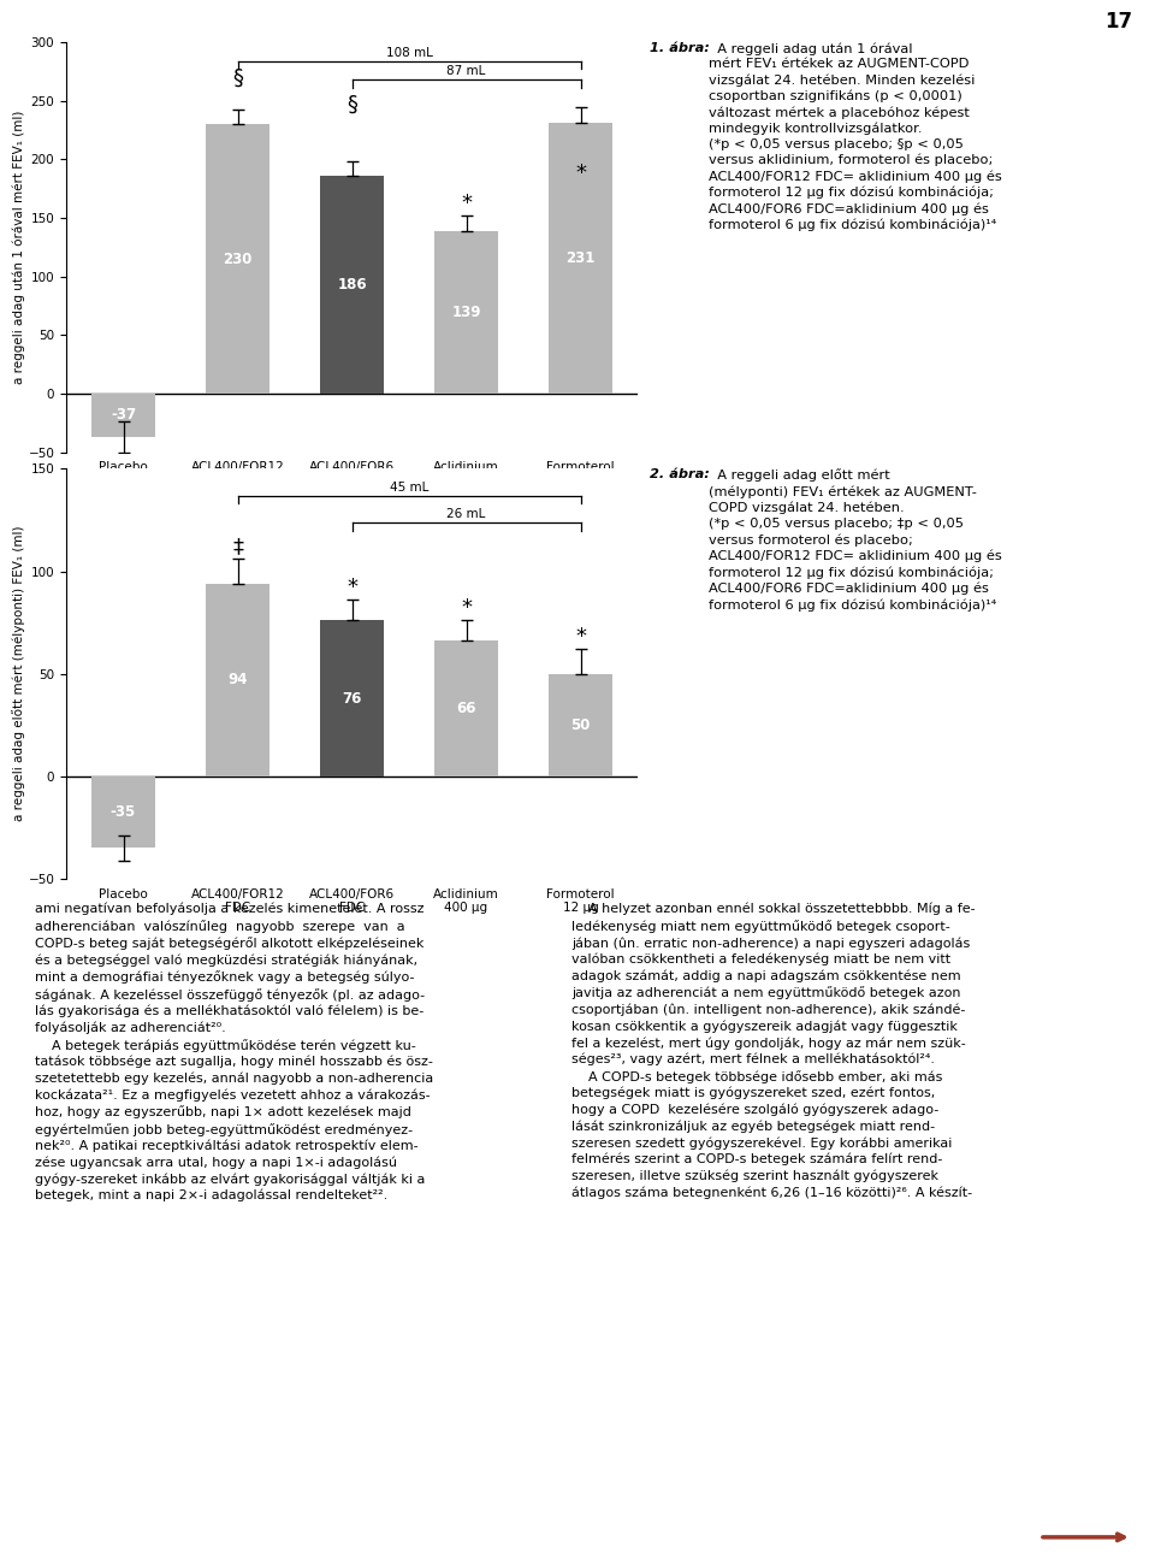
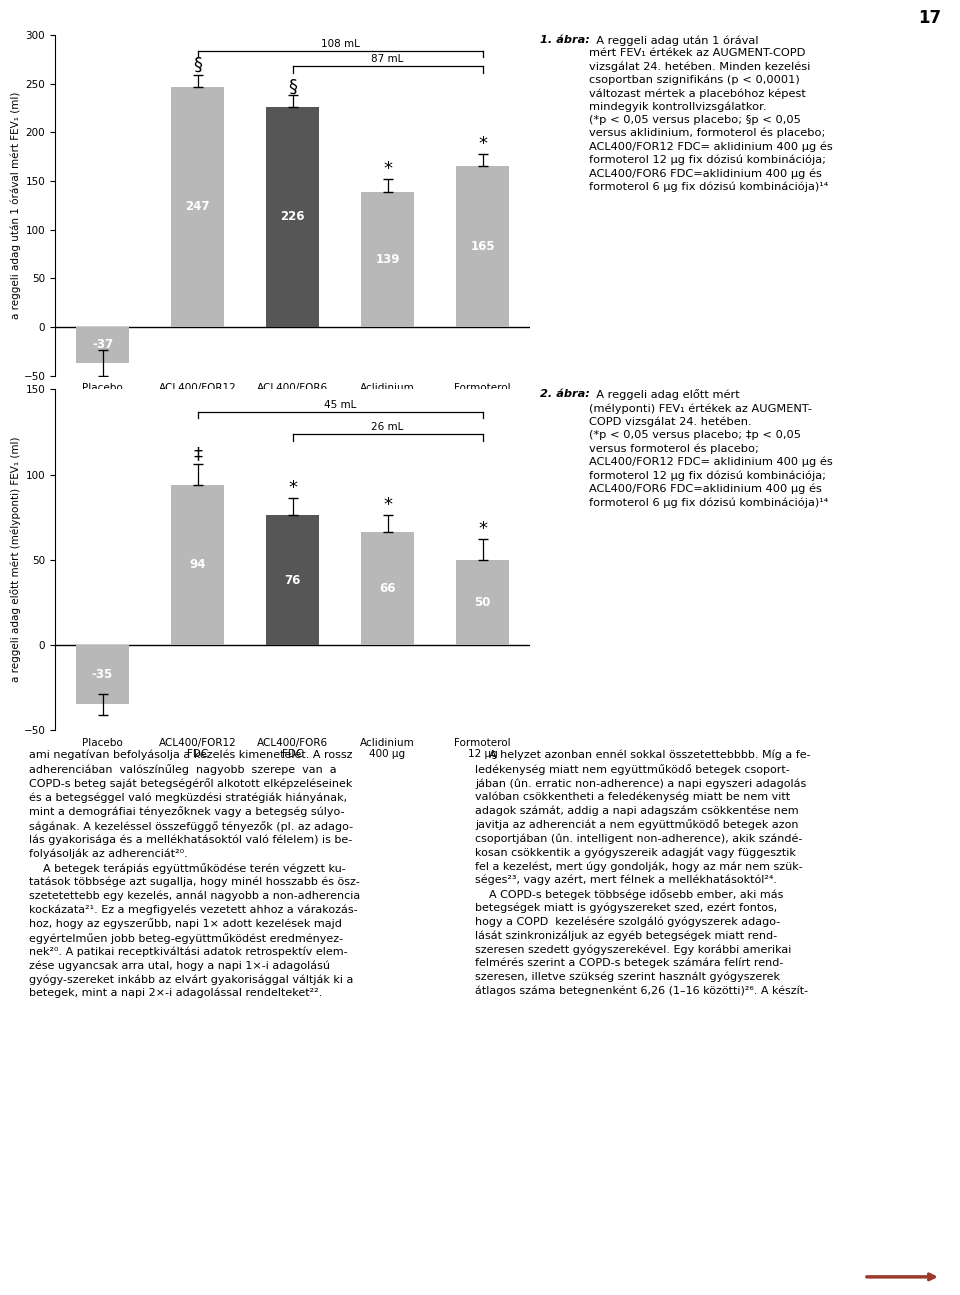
ACL400/FOR12 FDC: 230 -> 247
ACL400/FOR6 FDC: 186 -> 226
Formoterol 12 μg: 231 -> 165
